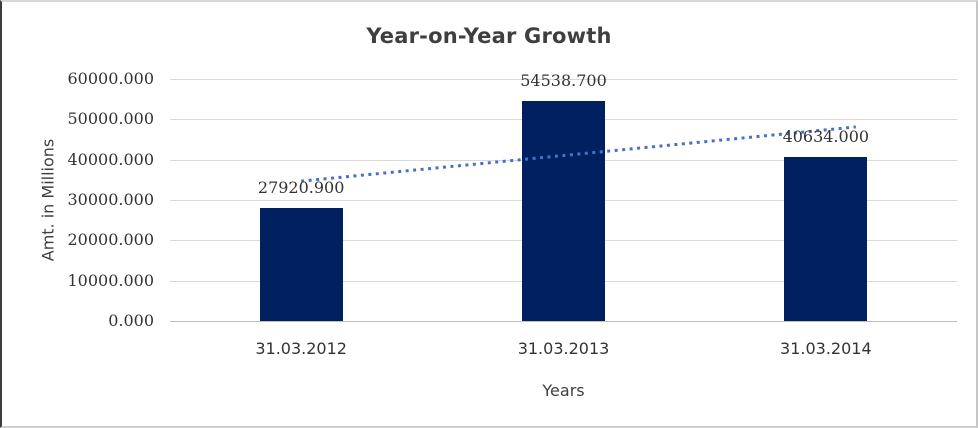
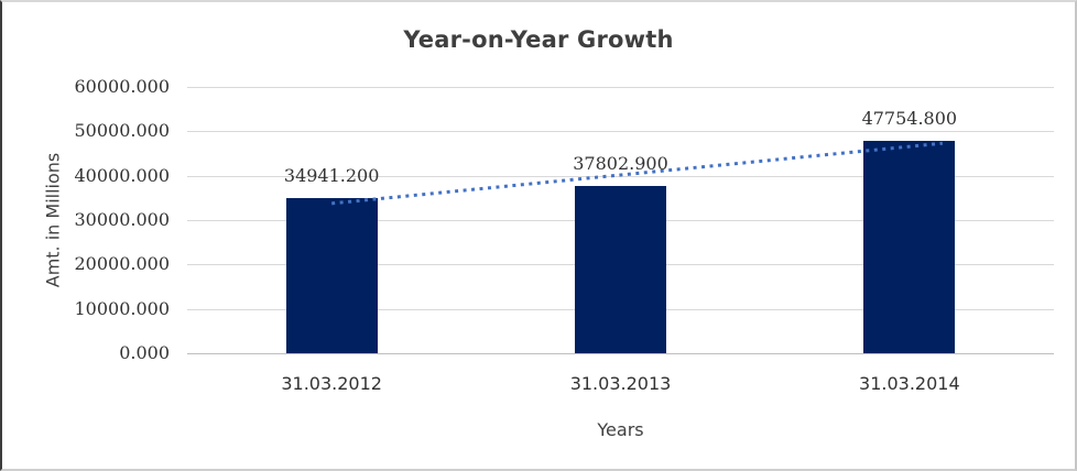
31.03.2012: 27920.900 -> 34941.200
31.03.2013: 54538.700 -> 37802.900
31.03.2014: 40634.000 -> 47754.800
